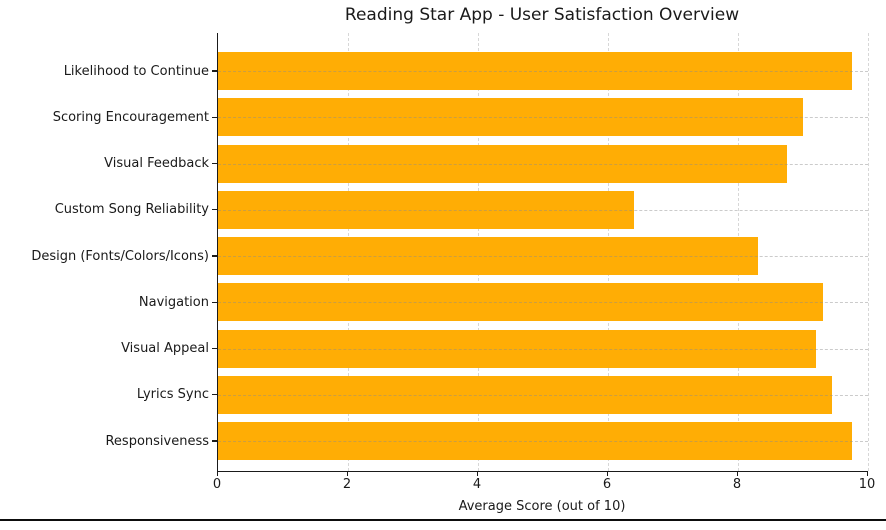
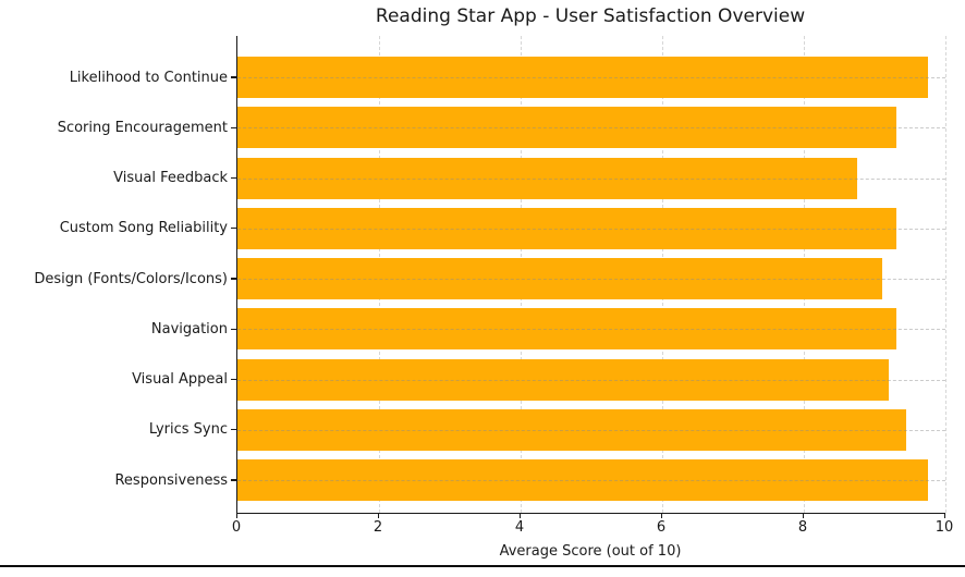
Scoring Encouragement: 9.0 -> 9.3
Custom Song Reliability: 6.4 -> 9.3
Design (Fonts/Colors/Icons): 8.3 -> 9.1
